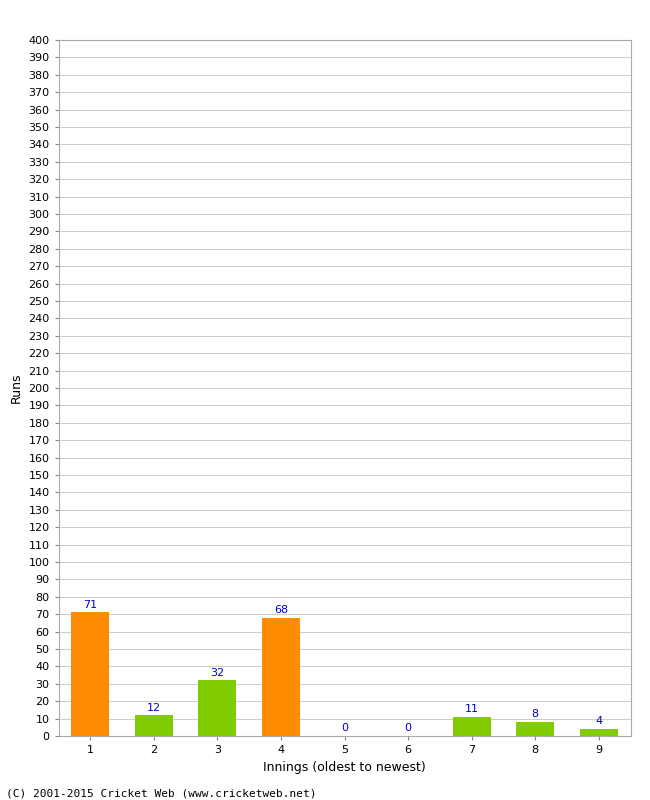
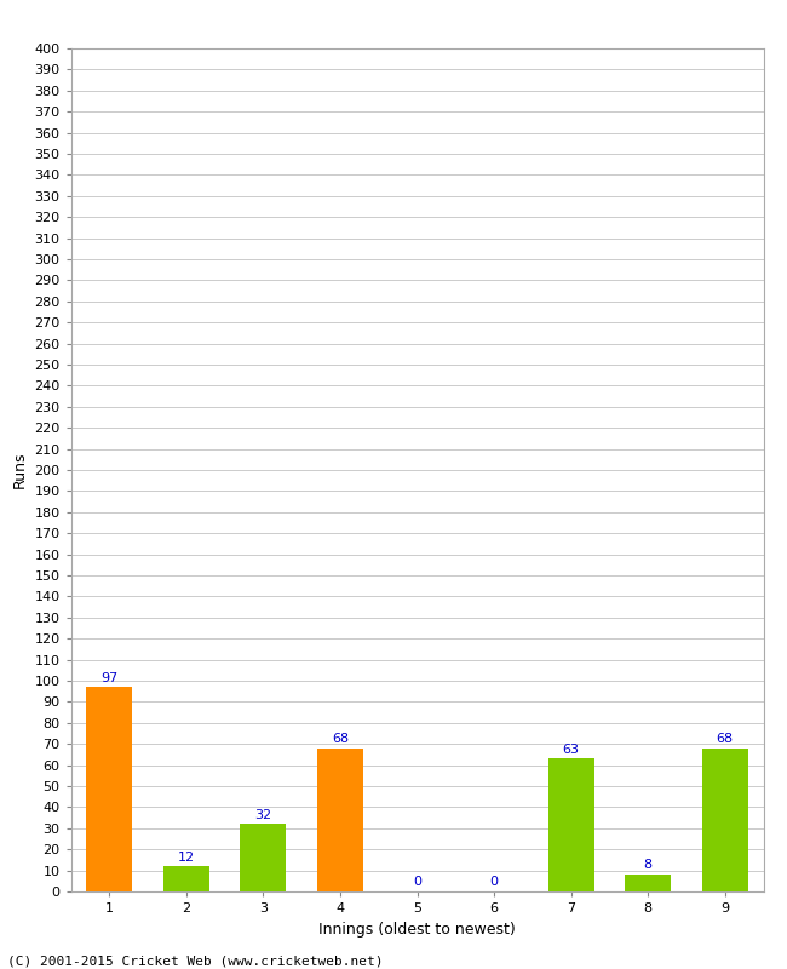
1: 71 -> 97
7: 11 -> 63
9: 4 -> 68
